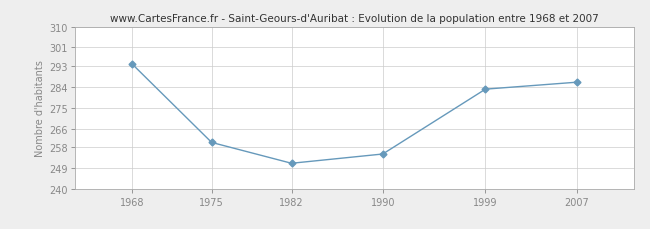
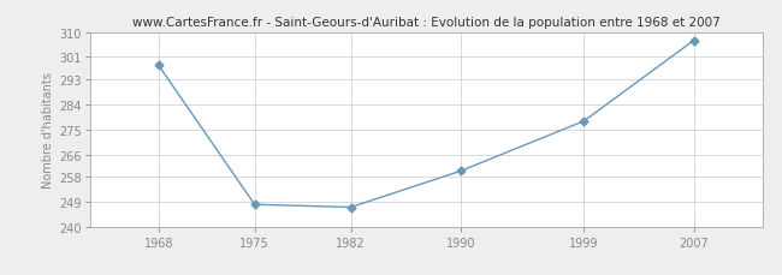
1968: 294 -> 298
1975: 260 -> 248
1982: 251 -> 247
1990: 255 -> 260
1999: 283 -> 278
2007: 286 -> 307
